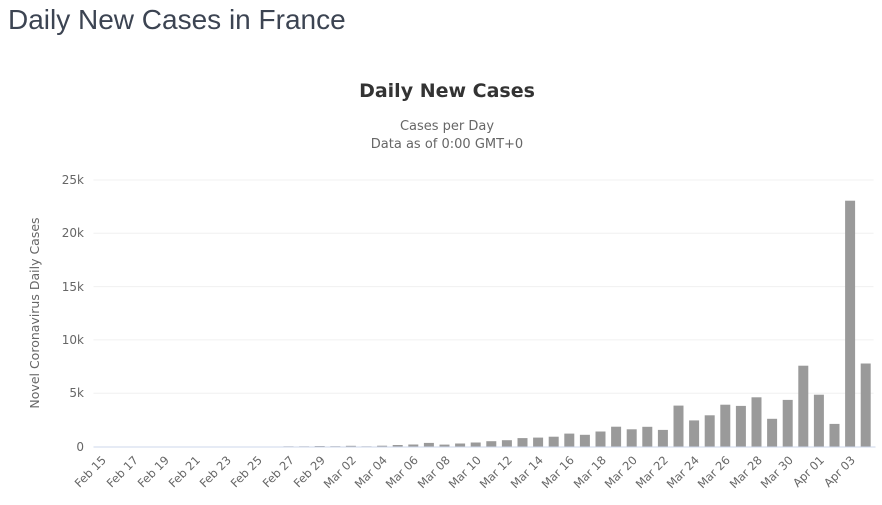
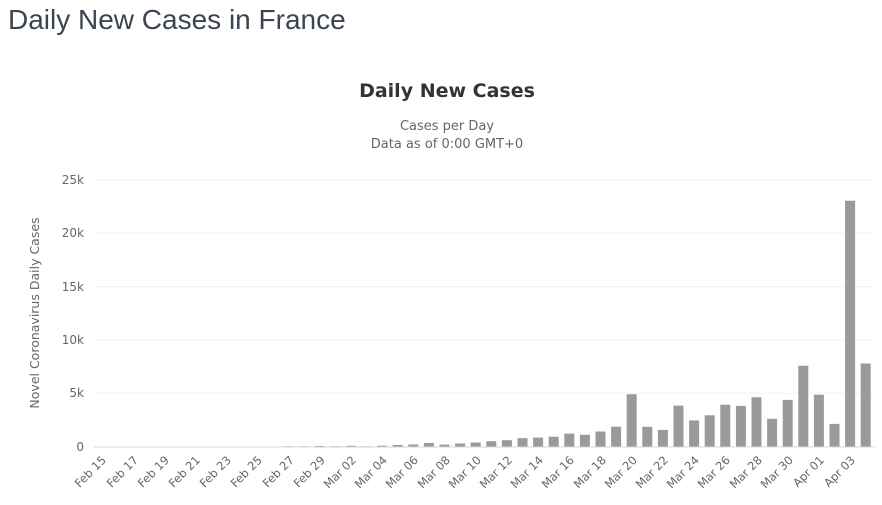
Mar 20: 1.6k -> 4.9k
